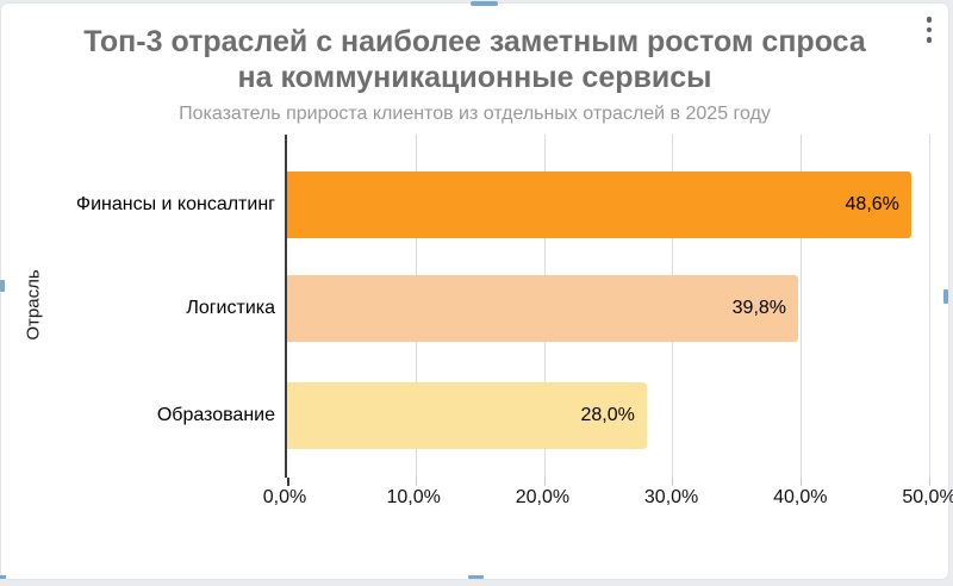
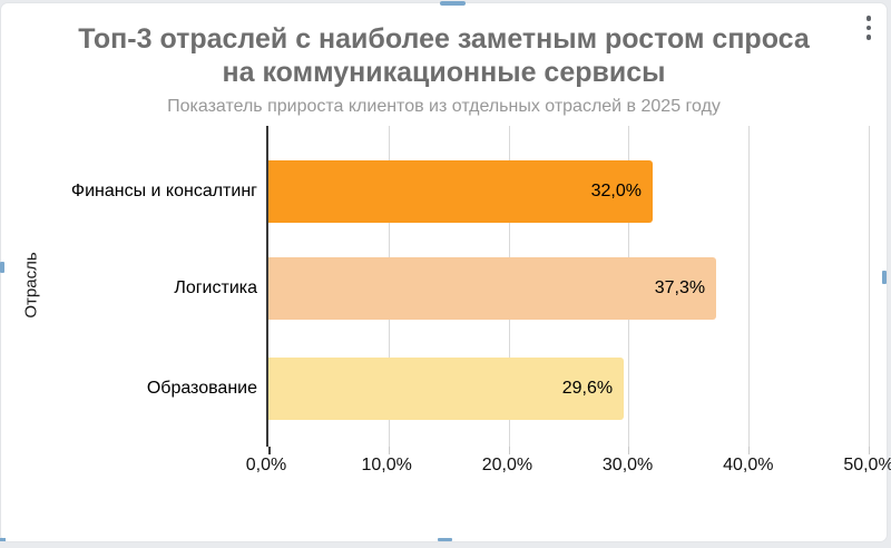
Финансы и консалтинг: 48,6% -> 32,0%
Логистика: 39,8% -> 37,3%
Образование: 28,0% -> 29,6%
